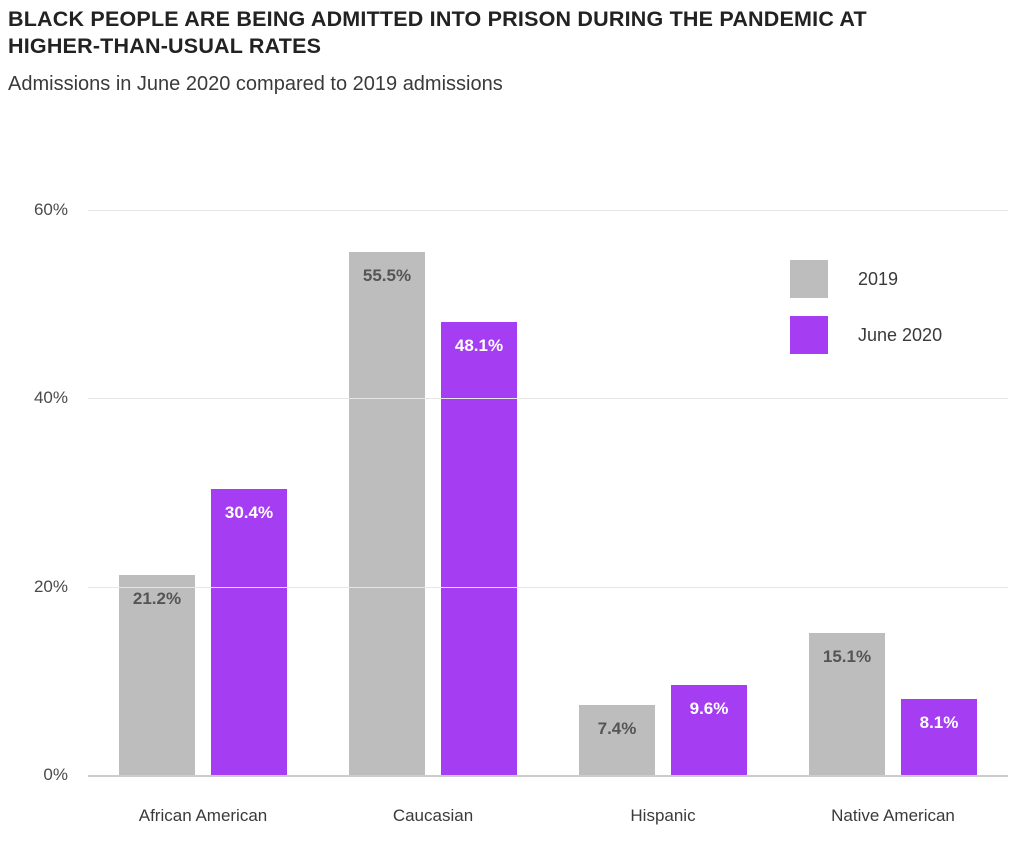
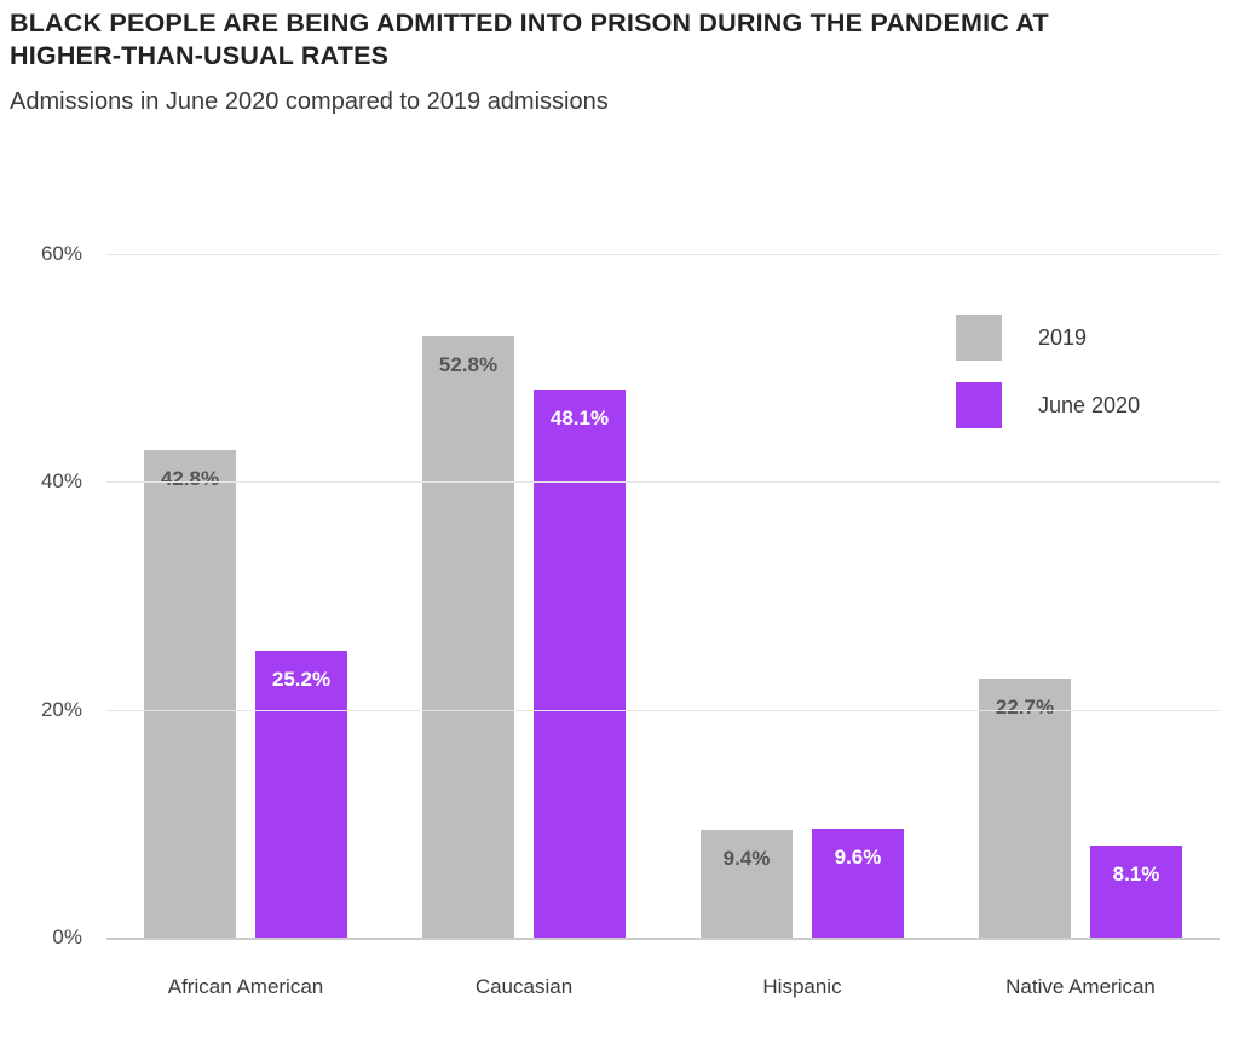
2019/African American: 21.2% -> 42.8%
June 2020/African American: 30.4% -> 25.2%
2019/Caucasian: 55.5% -> 52.8%
2019/Hispanic: 7.4% -> 9.4%
2019/Native American: 15.1% -> 22.7%
